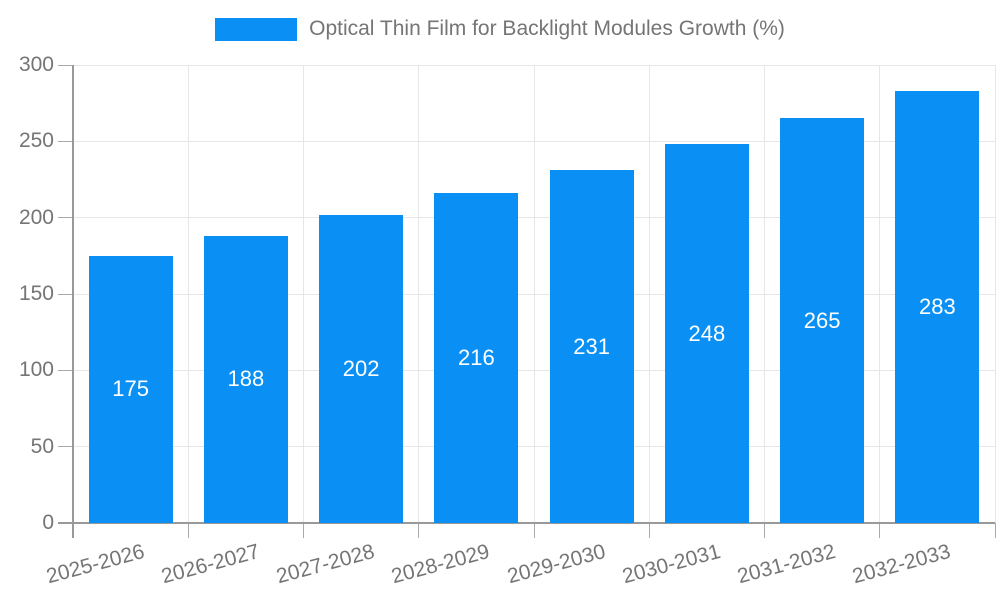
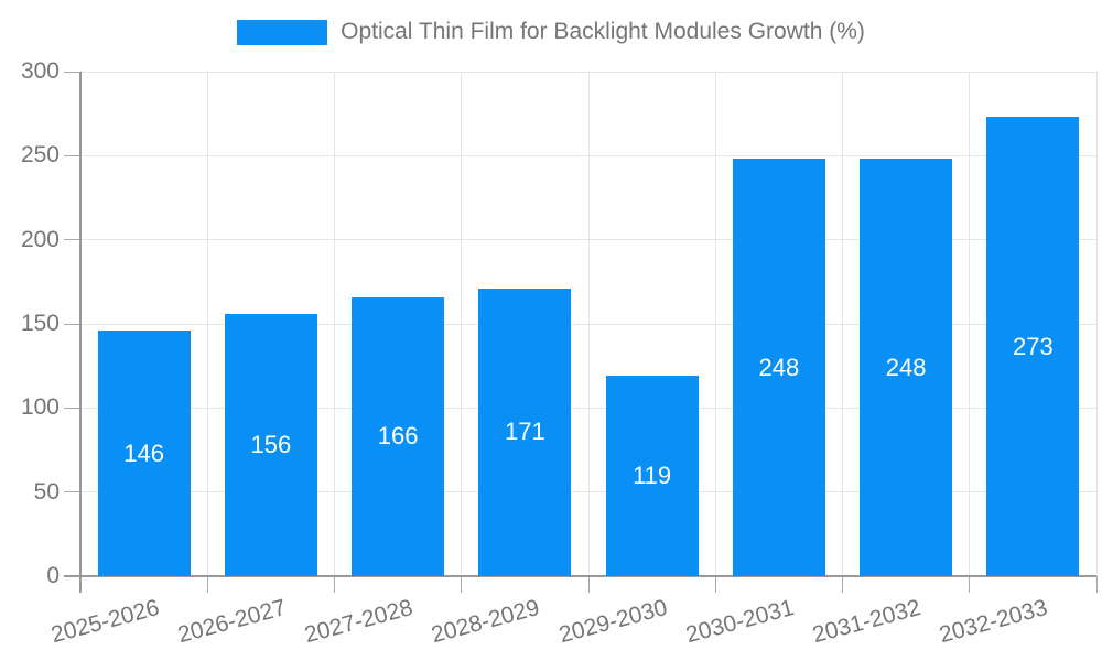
2025-2026: 175 -> 146
2026-2027: 188 -> 156
2027-2028: 202 -> 166
2028-2029: 216 -> 171
2029-2030: 231 -> 119
2031-2032: 265 -> 248
2032-2033: 283 -> 273
